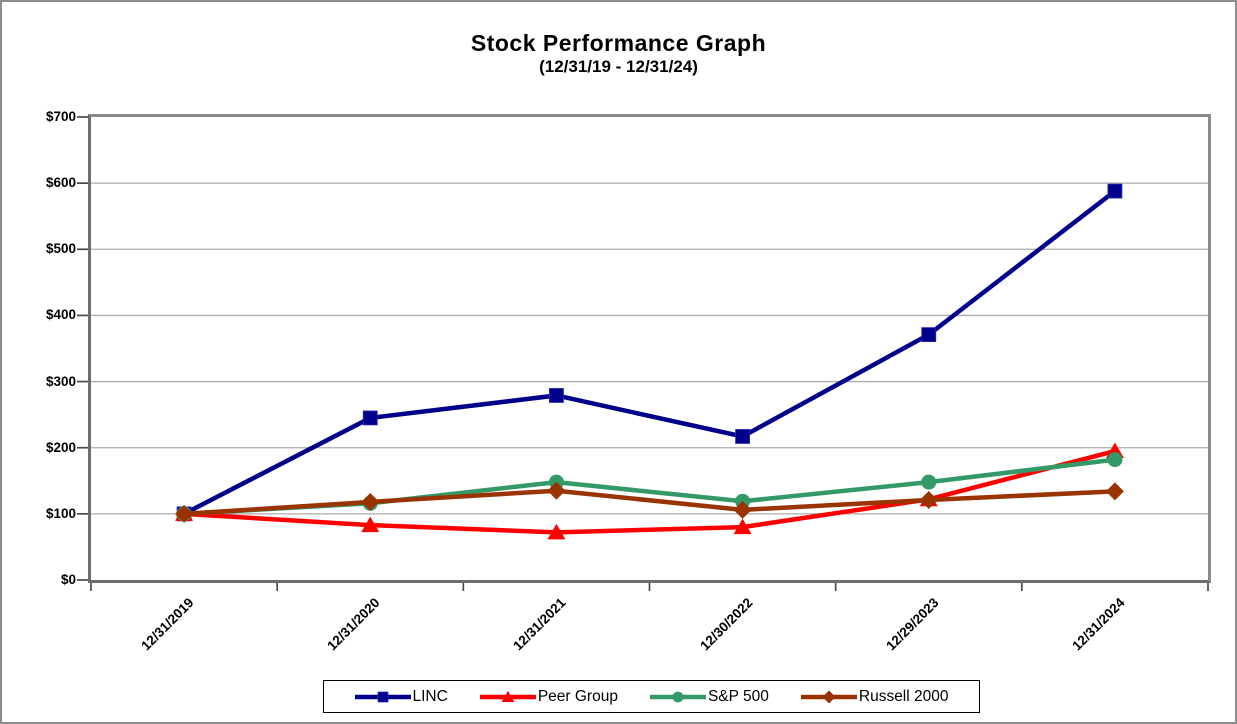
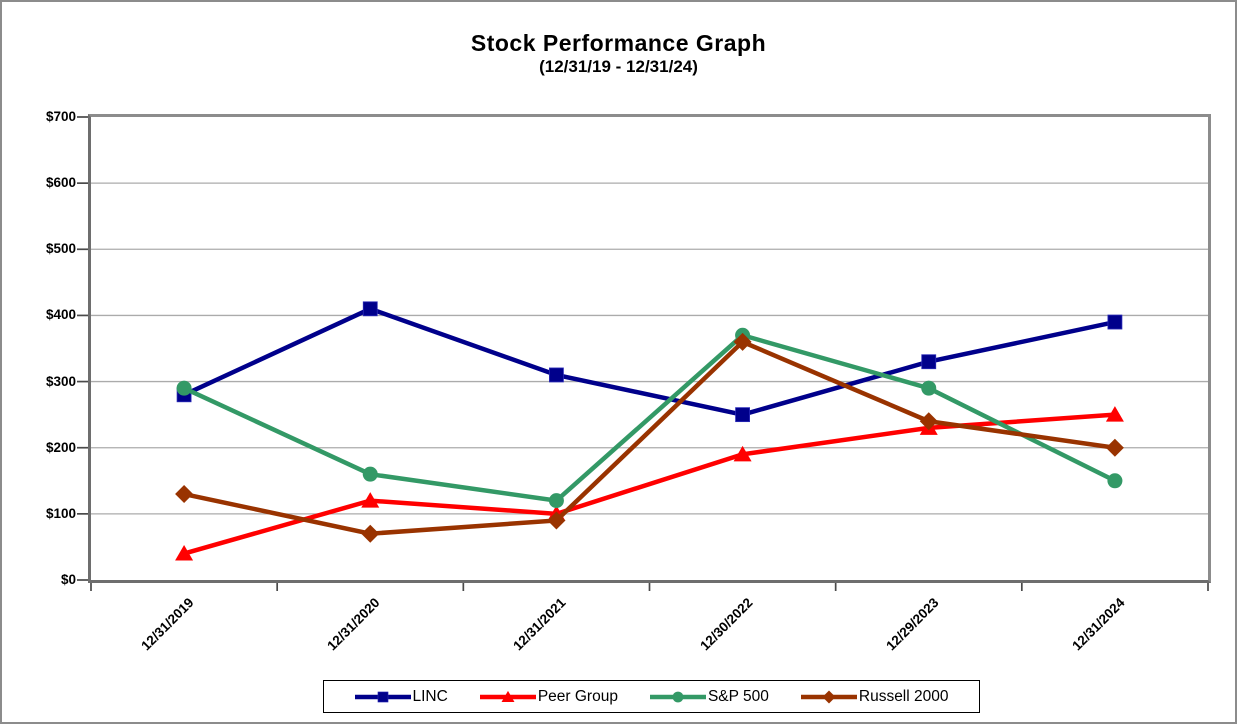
LINC/12/31/2019: $100 -> $280
Peer Group/12/31/2019: $100 -> $40
S&P 500/12/31/2019: $100 -> $290
Russell 2000/12/31/2019: $100 -> $130
LINC/12/31/2020: $240 -> $410
Peer Group/12/31/2020: $80 -> $120
S&P 500/12/31/2020: $120 -> $160
Russell 2000/12/31/2020: $120 -> $70
LINC/12/31/2021: $280 -> $310
Peer Group/12/31/2021: $70 -> $100
S&P 500/12/31/2021: $150 -> $120
Russell 2000/12/31/2021: $140 -> $90
LINC/12/30/2022: $220 -> $250
Peer Group/12/30/2022: $80 -> $190
S&P 500/12/30/2022: $120 -> $370
Russell 2000/12/30/2022: $110 -> $360
LINC/12/29/2023: $370 -> $330
Peer Group/12/29/2023: $120 -> $230
S&P 500/12/29/2023: $150 -> $290
Russell 2000/12/29/2023: $120 -> $240
LINC/12/31/2024: $590 -> $390
Peer Group/12/31/2024: $200 -> $250
S&P 500/12/31/2024: $180 -> $150
Russell 2000/12/31/2024: $130 -> $200
